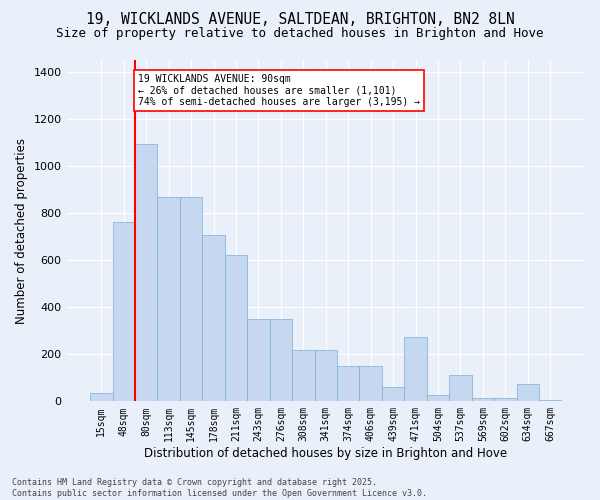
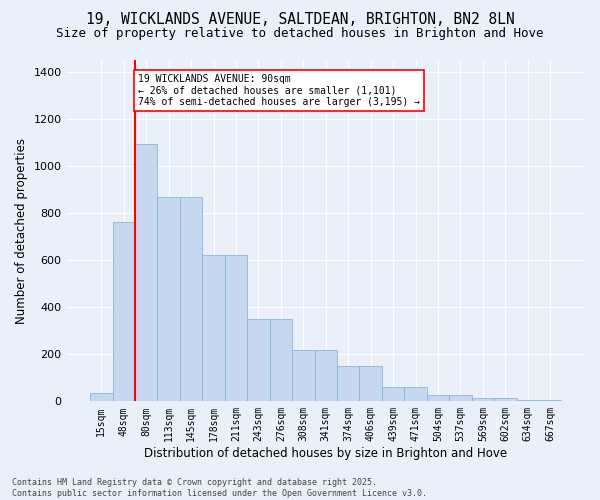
178sqm: 705 -> 620
471sqm: 275 -> 60
537sqm: 110 -> 28
634sqm: 75 -> 6
